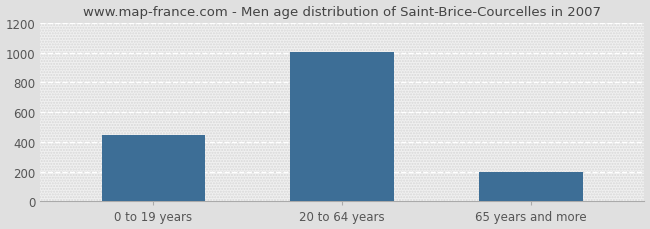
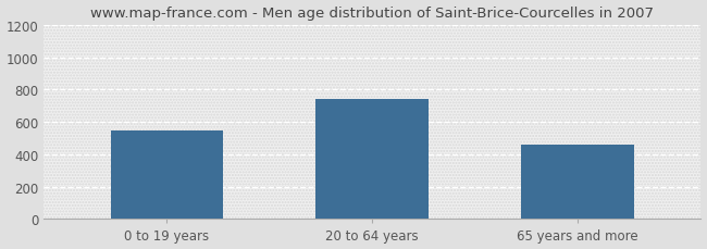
0 to 19 years: 450 -> 550
20 to 64 years: 1000 -> 740
65 years and more: 200 -> 460
